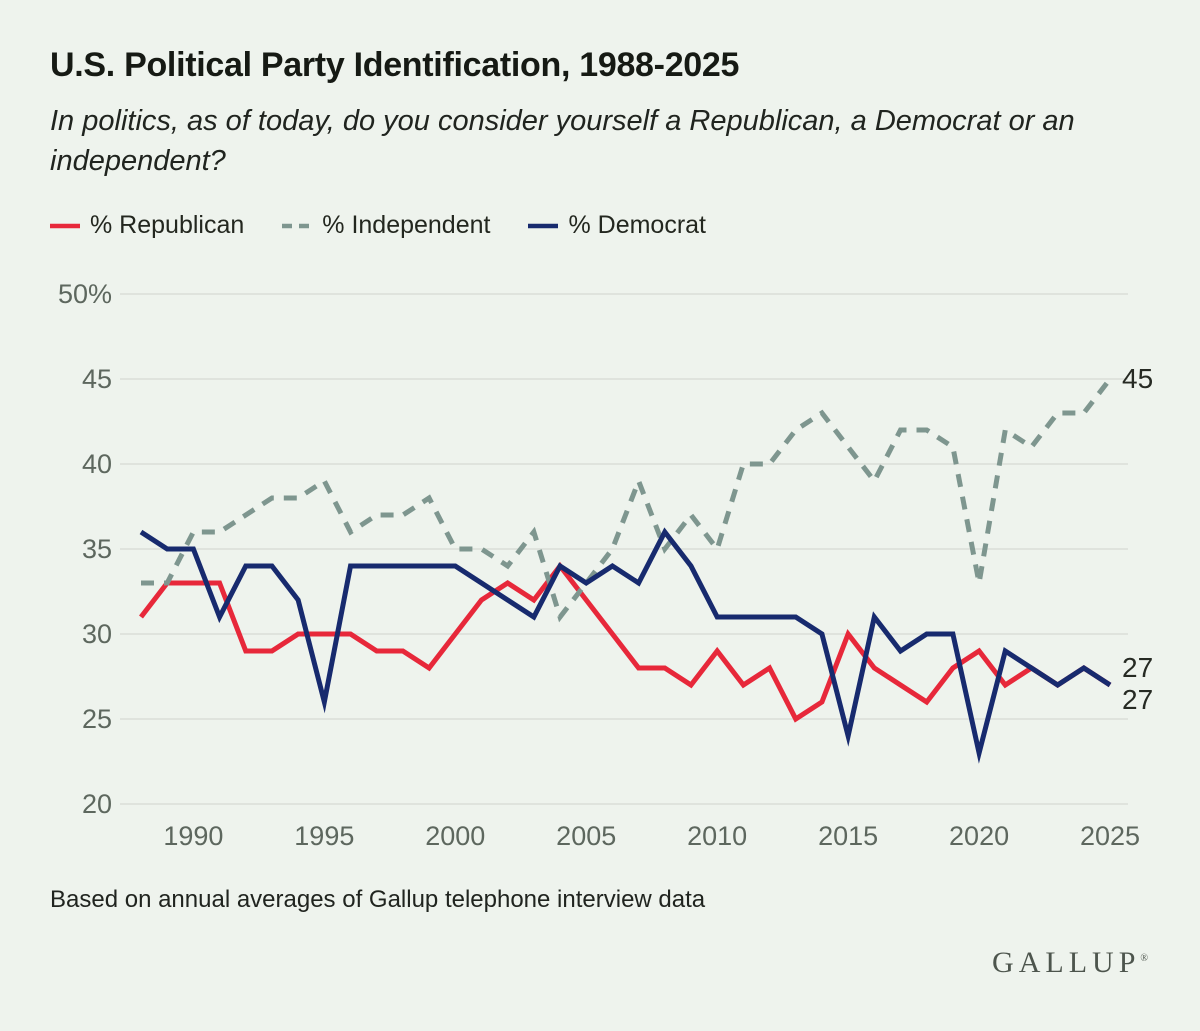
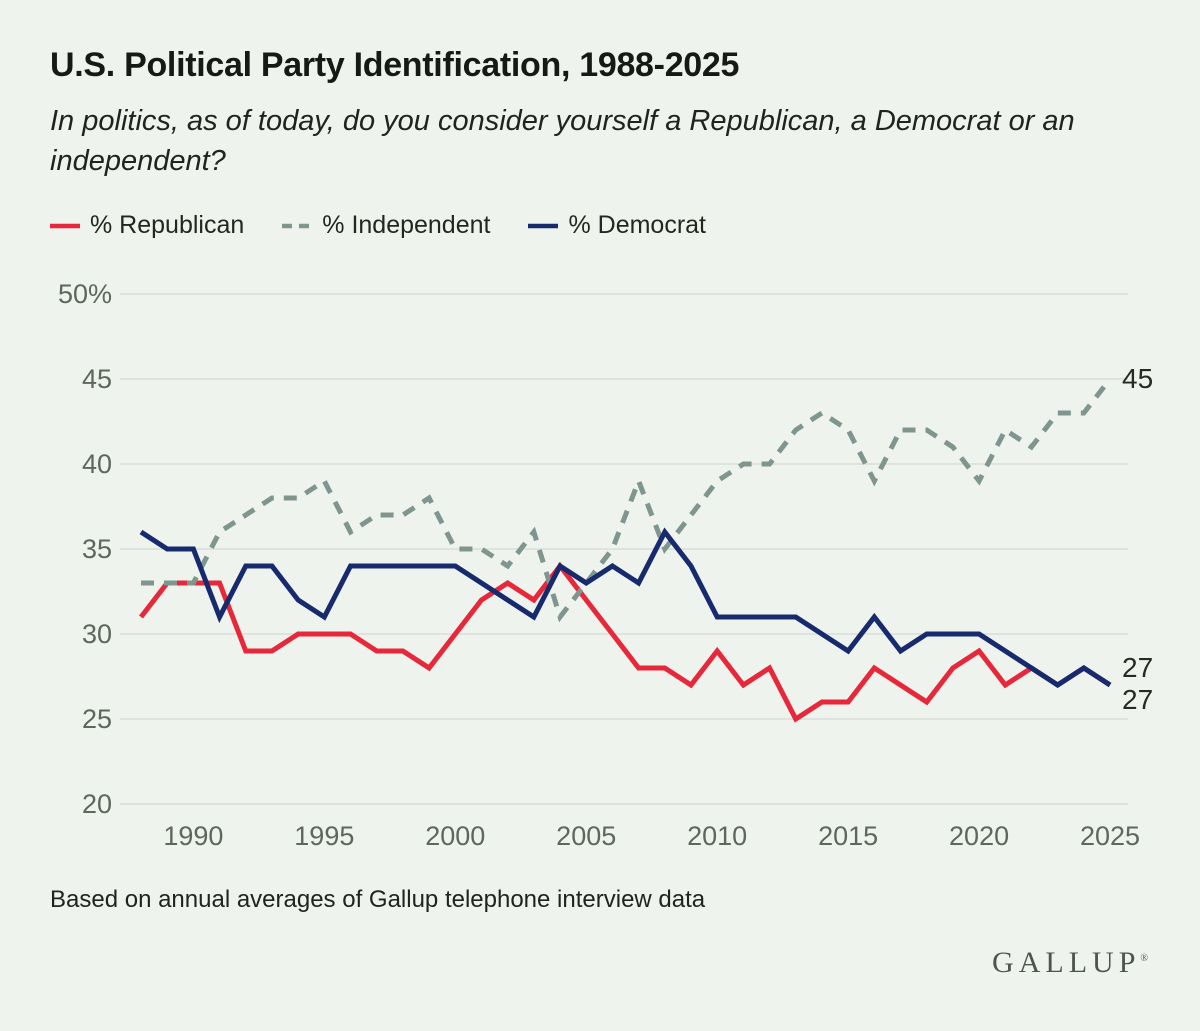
% Independent/1990: 36% -> 33%
% Democrat/1995: 26% -> 31%
% Independent/2010: 35% -> 39%
% Republican/2015: 30% -> 26%
% Independent/2015: 41% -> 42%
% Democrat/2015: 24% -> 29%
% Independent/2020: 33% -> 39%
% Democrat/2020: 23% -> 30%
